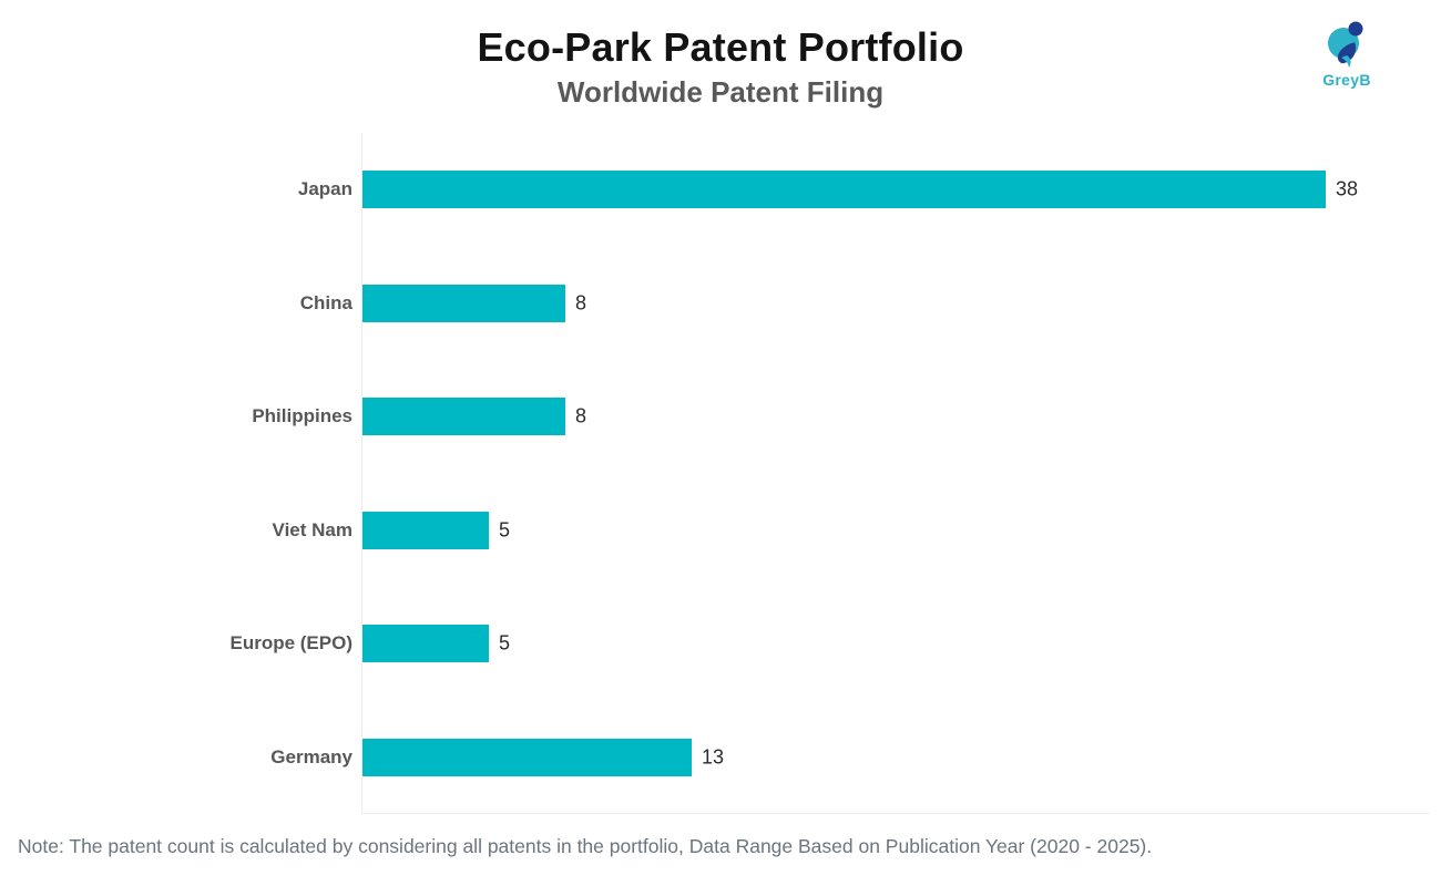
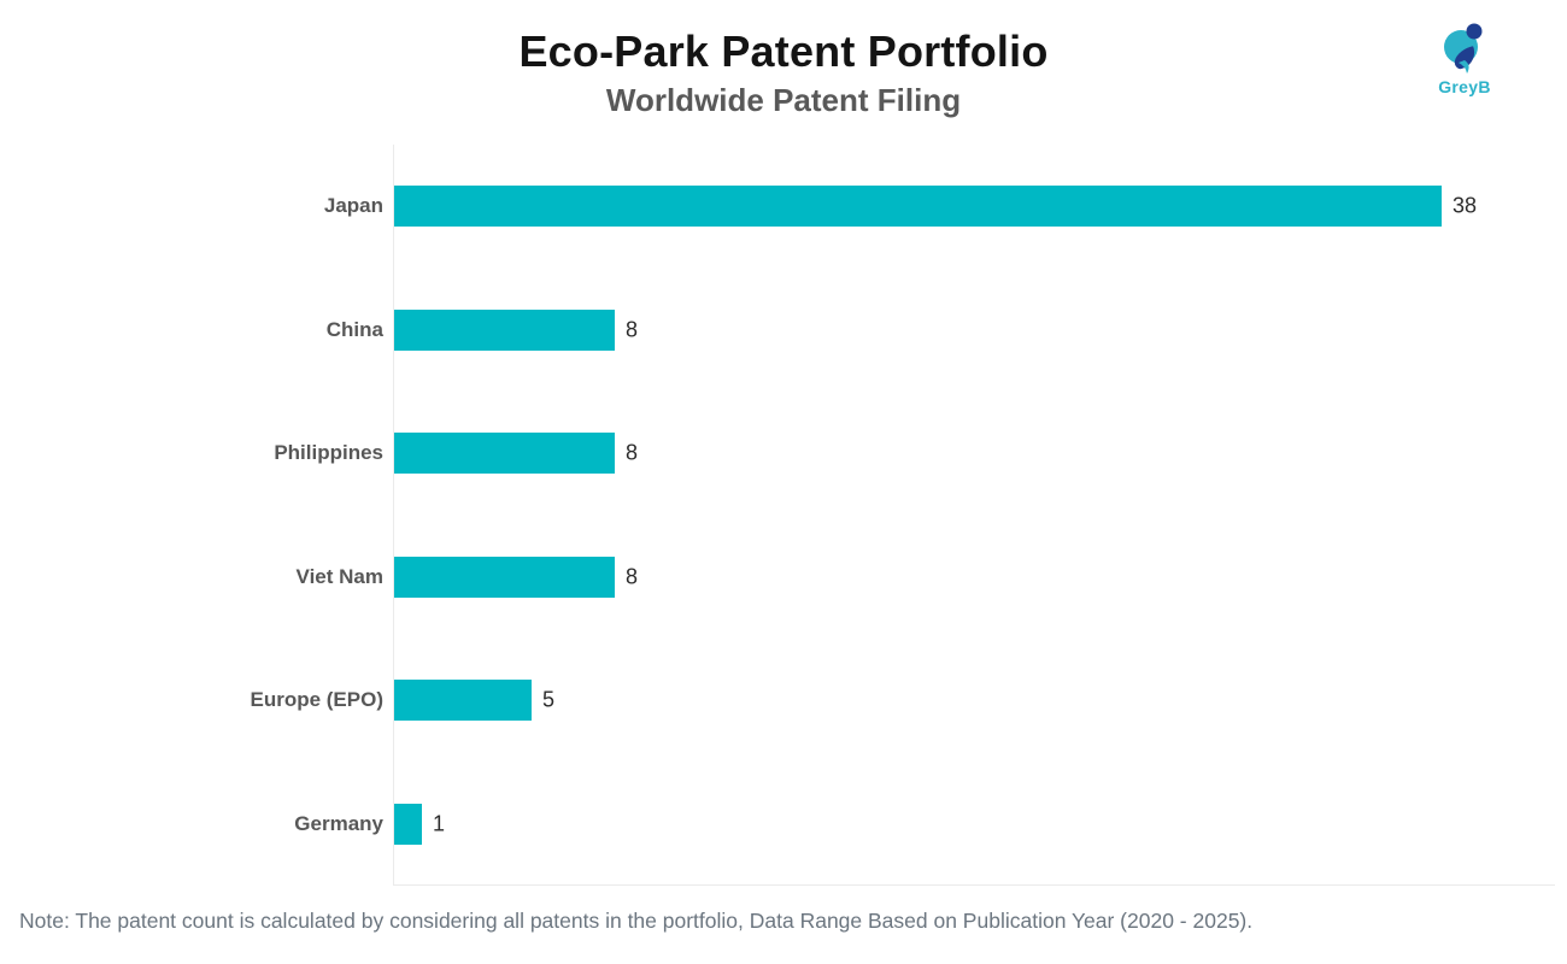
Viet Nam: 5 -> 8
Germany: 13 -> 1
